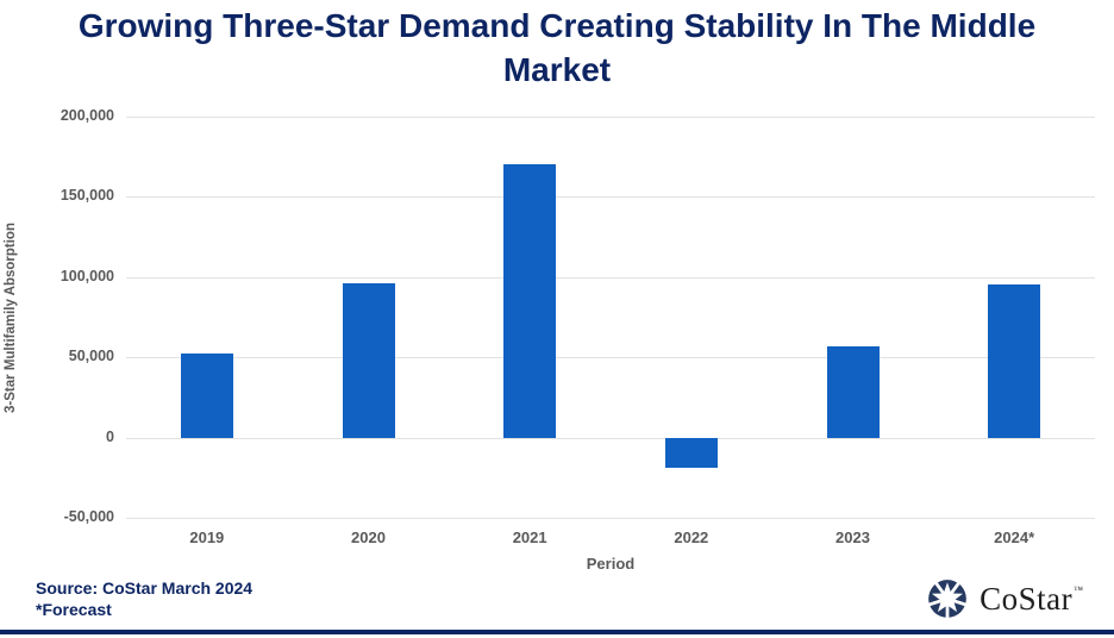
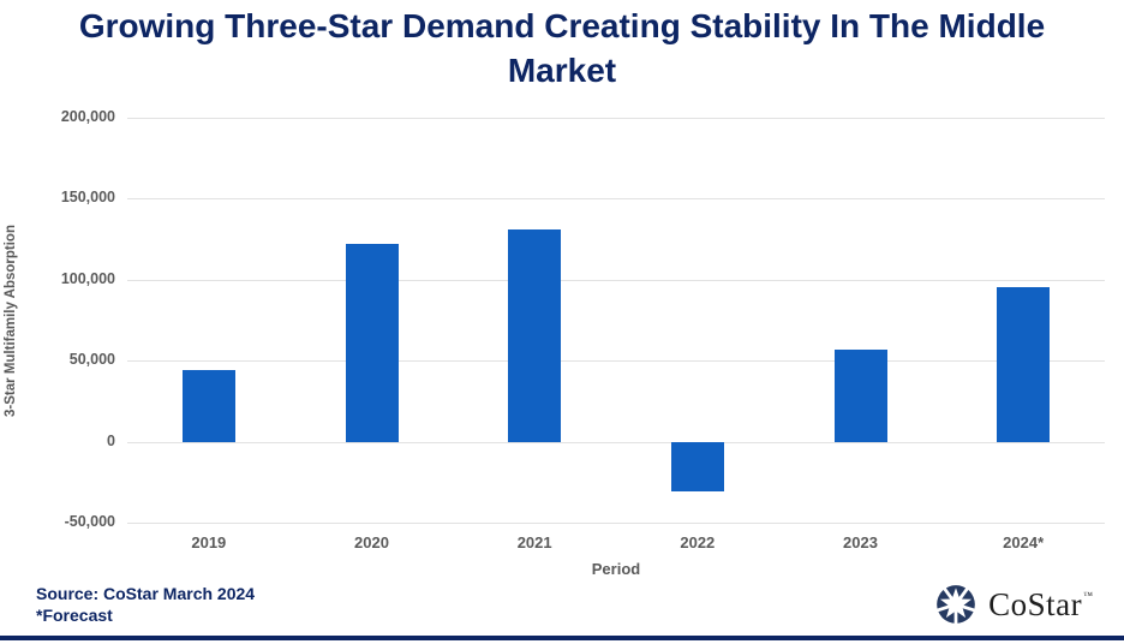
2019: 52000 -> 44000
2020: 96000 -> 122000
2021: 170000 -> 131000
2022: -18000 -> -31000
